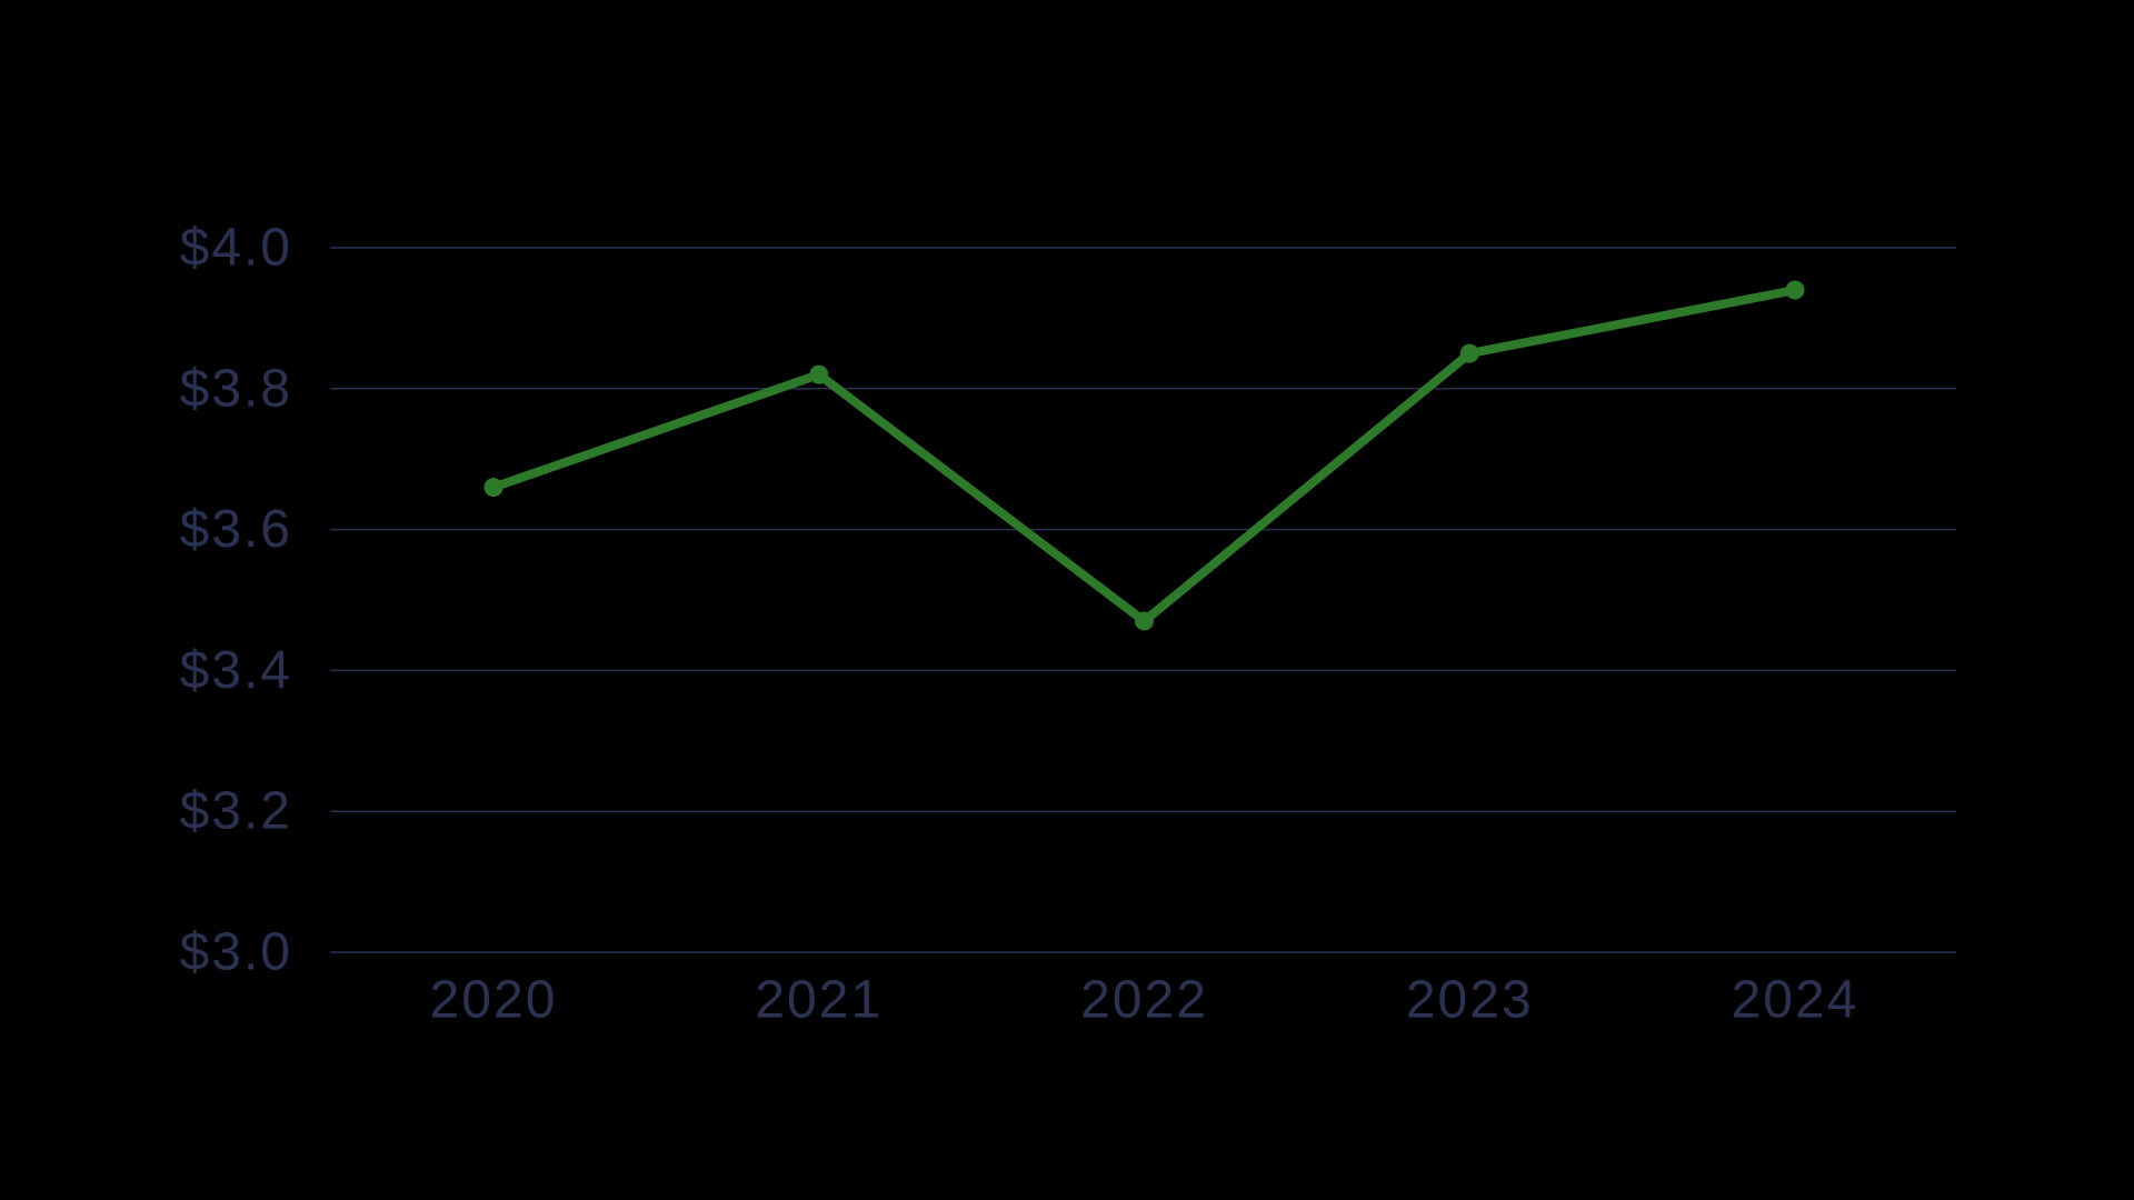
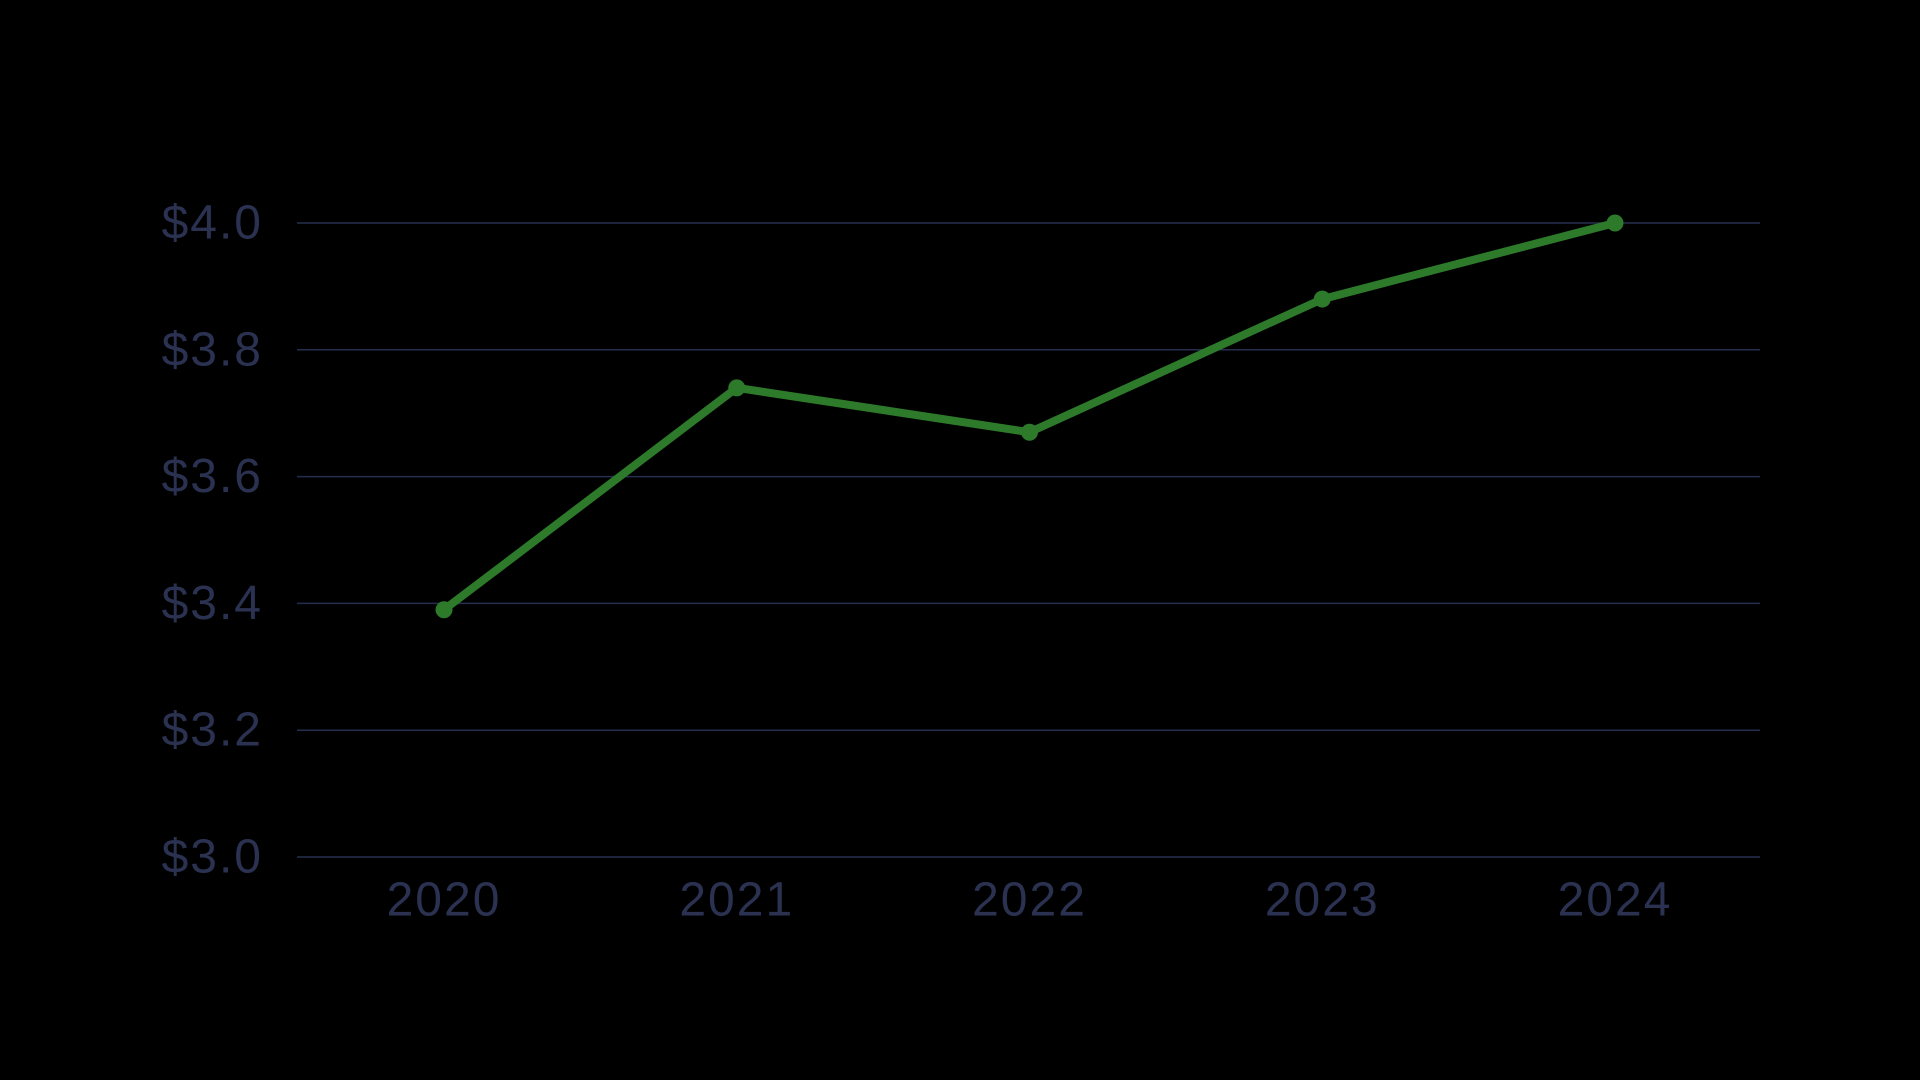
2020: $3.66 -> $3.39
2021: $3.82 -> $3.74
2022: $3.47 -> $3.67
2023: $3.85 -> $3.88
2024: $3.94 -> $4.00
